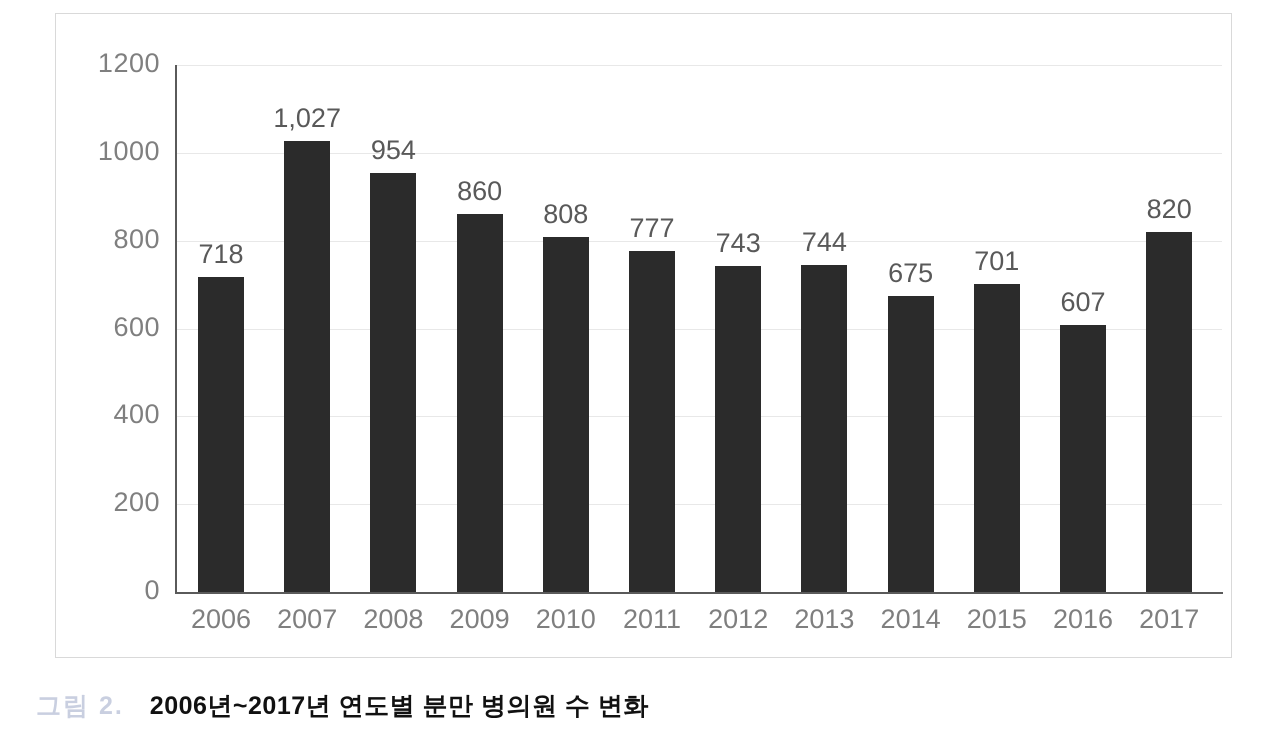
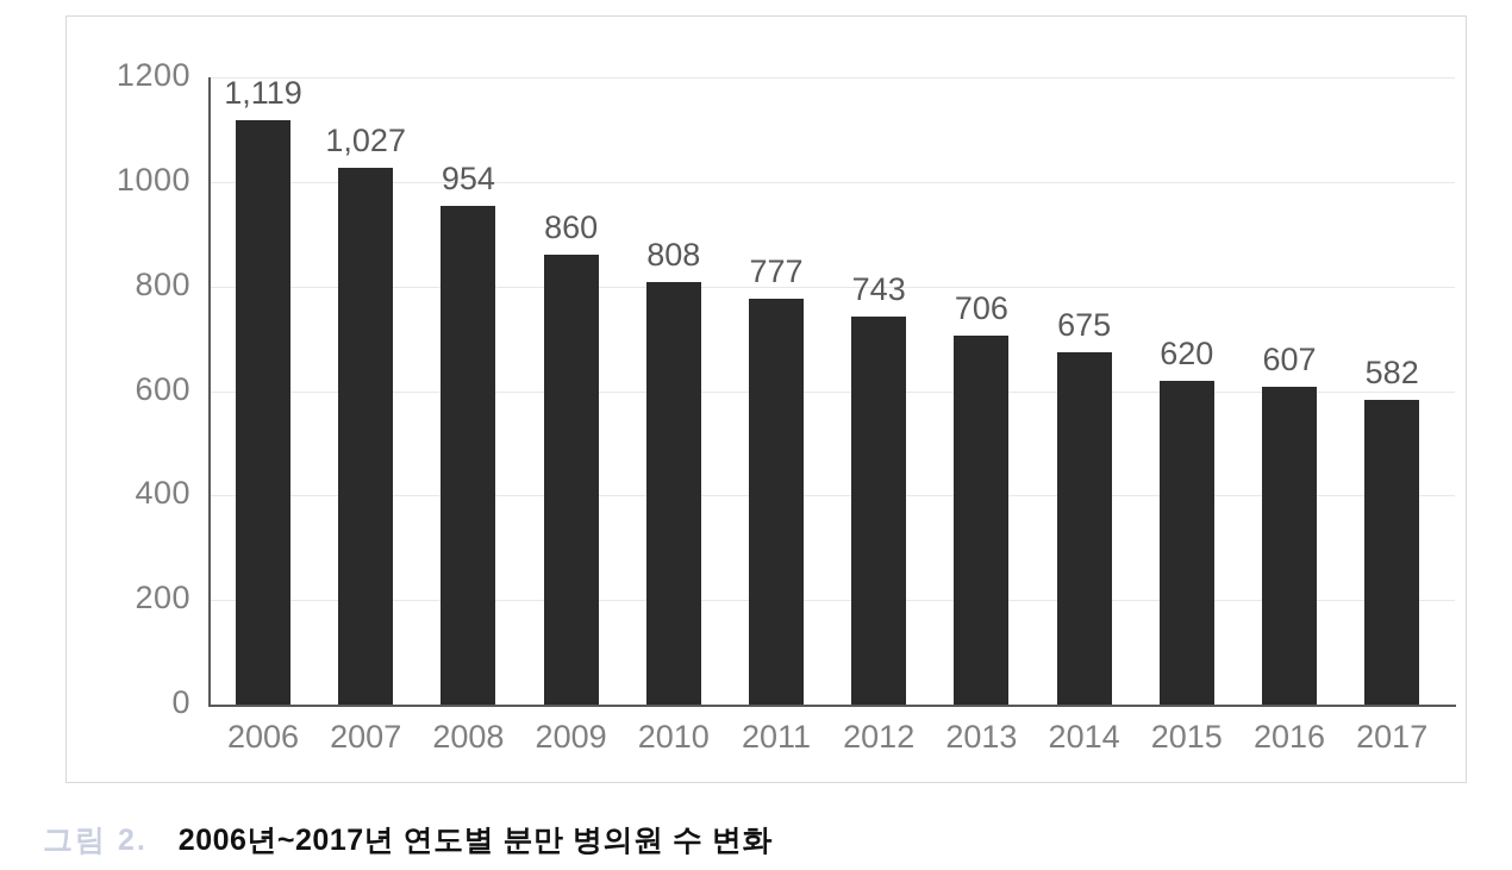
2006: 718 -> 1,119
2013: 744 -> 706
2015: 701 -> 620
2017: 820 -> 582
